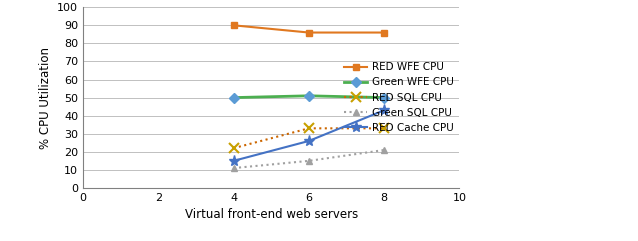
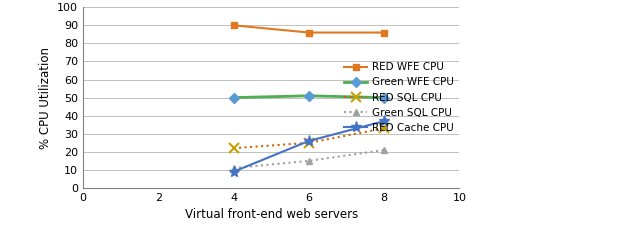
RED Cache CPU/4: 15 -> 9
RED SQL CPU/6: 33 -> 25
RED Cache CPU/8: 43 -> 37
